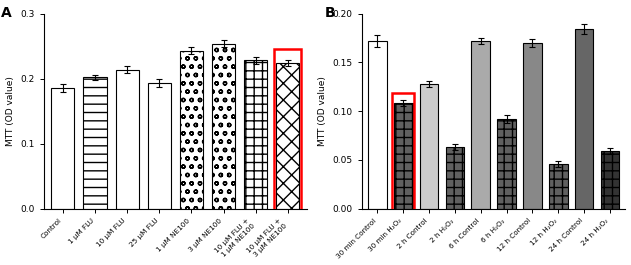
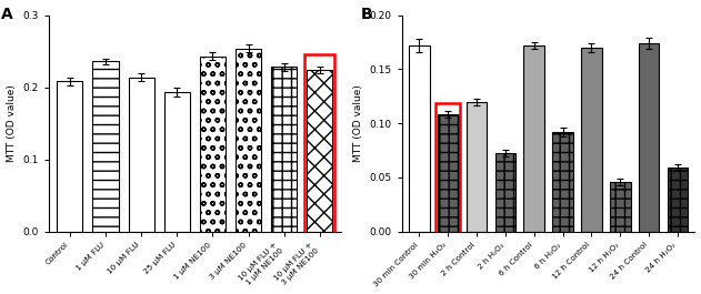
Control: 0.185 -> 0.208
1 μM FLU: 0.202 -> 0.236
2 h Control: 0.128 -> 0.120
2 h H₂O₂: 0.063 -> 0.072
24 h Control: 0.184 -> 0.174
